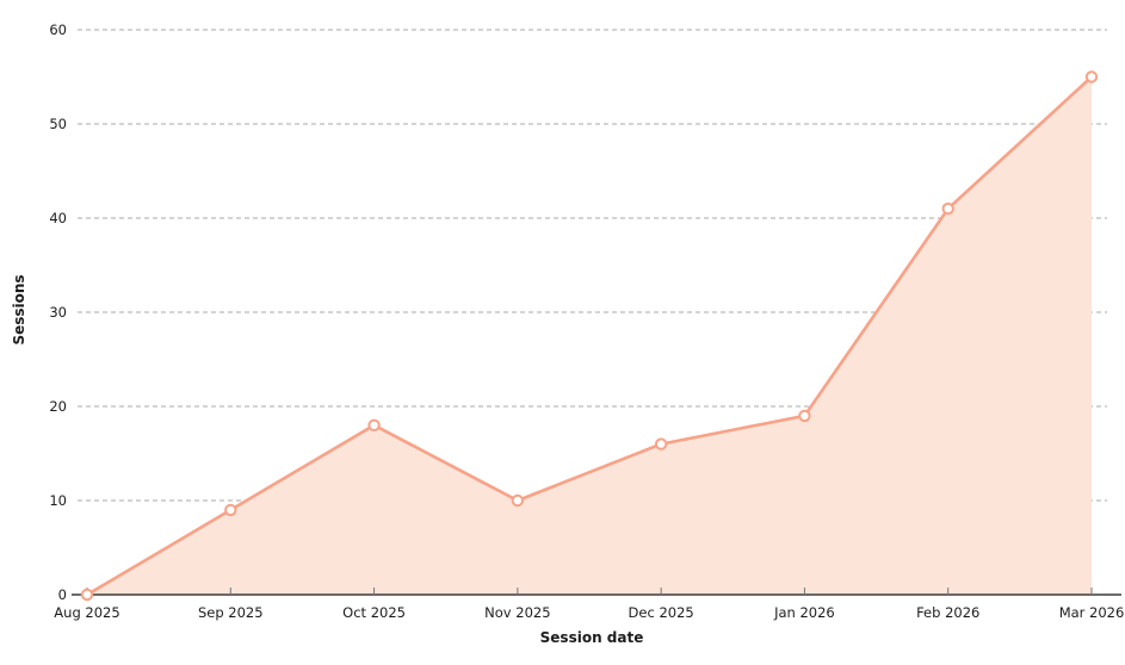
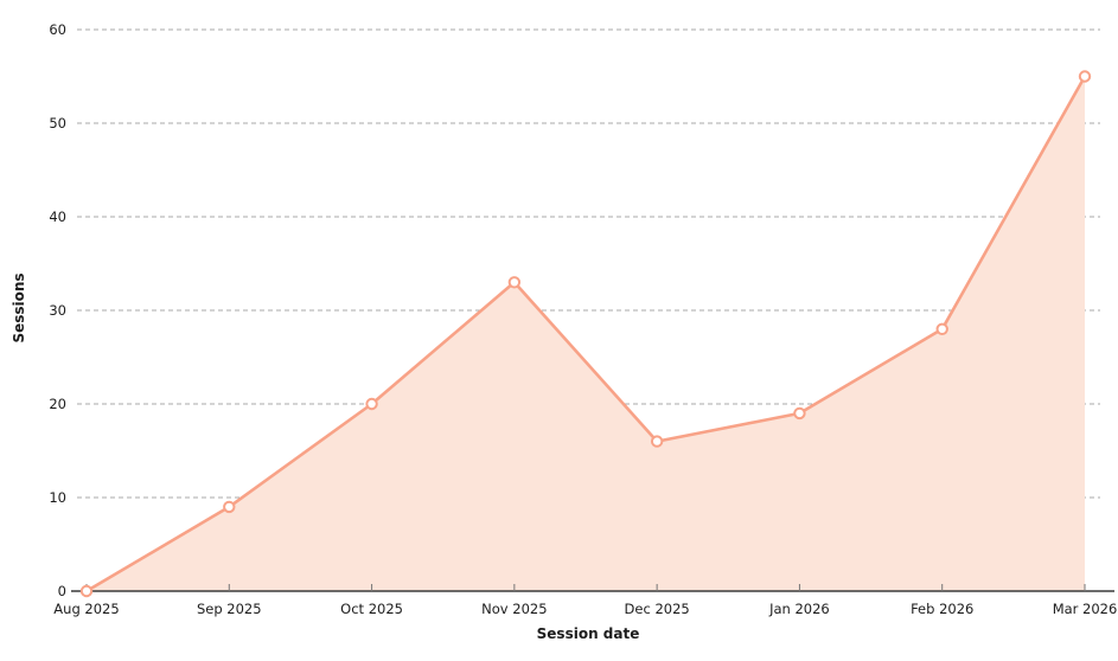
Oct 2025: 18 -> 20
Nov 2025: 10 -> 33
Feb 2026: 41 -> 28
